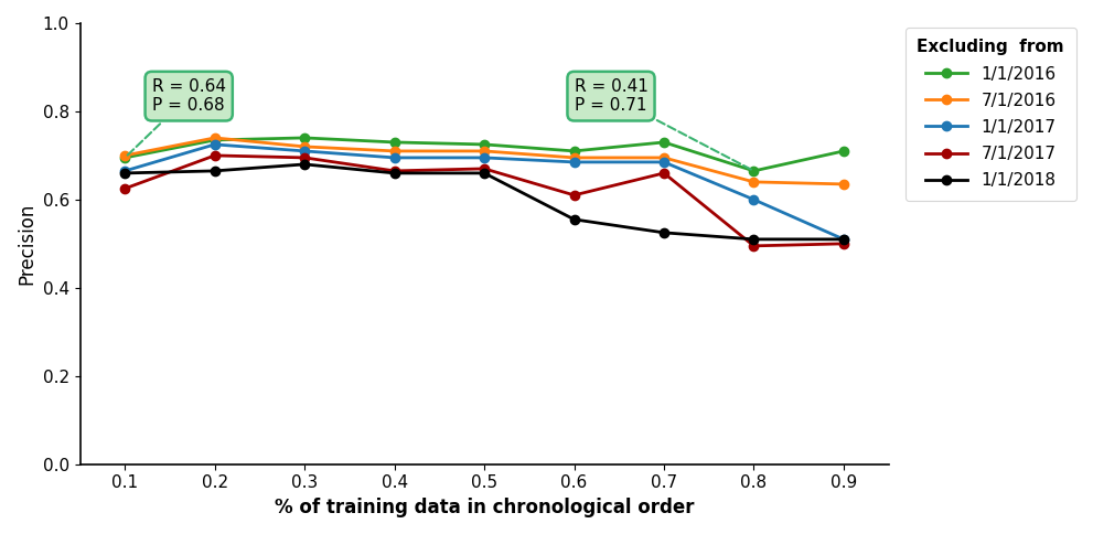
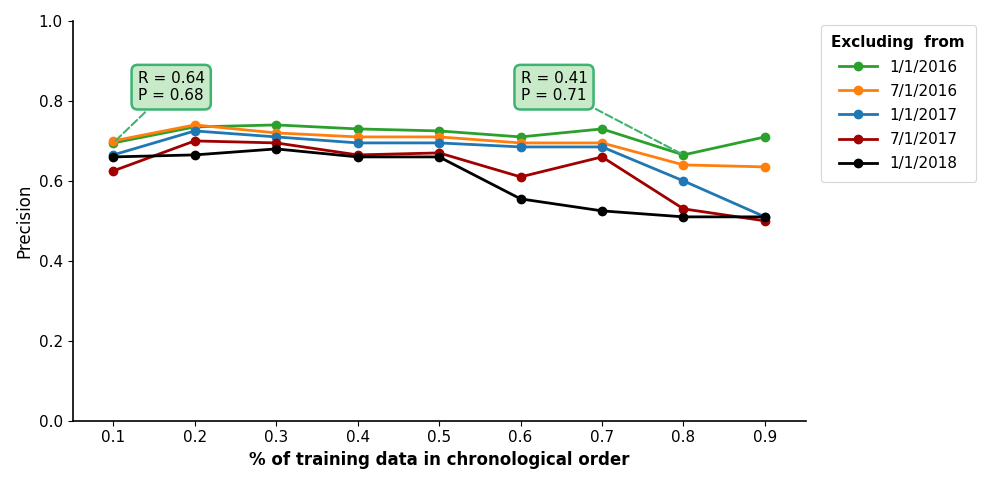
7/1/2017/0.8: 0.495 -> 0.530
